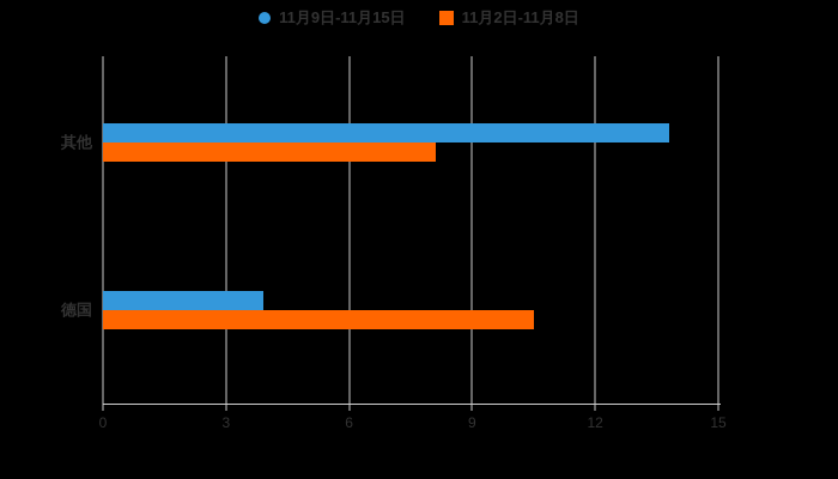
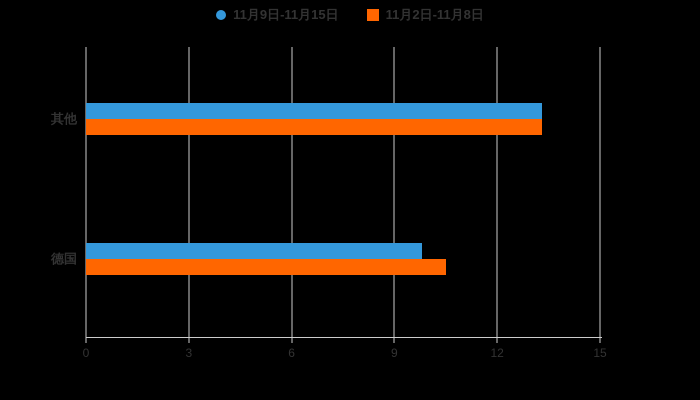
11月9日-11月15日/其他: 13.8 -> 13.3
11月2日-11月8日/其他: 8.1 -> 13.3
11月9日-11月15日/德国: 3.9 -> 9.8
